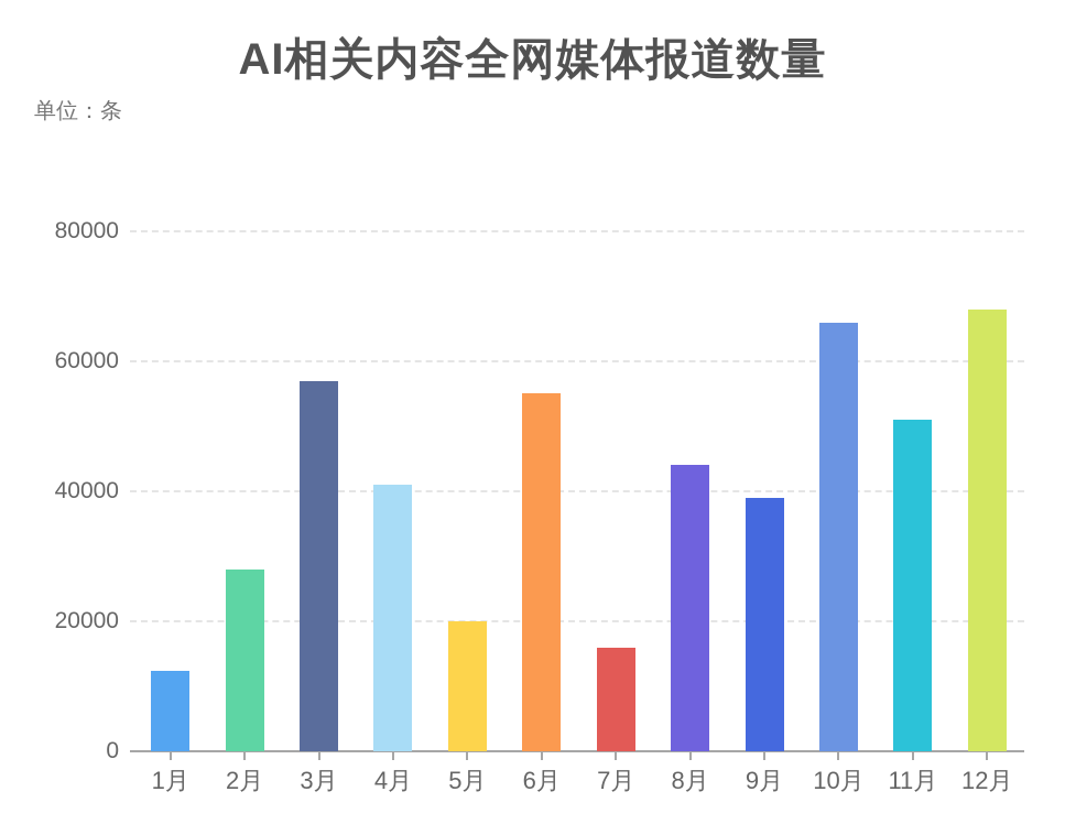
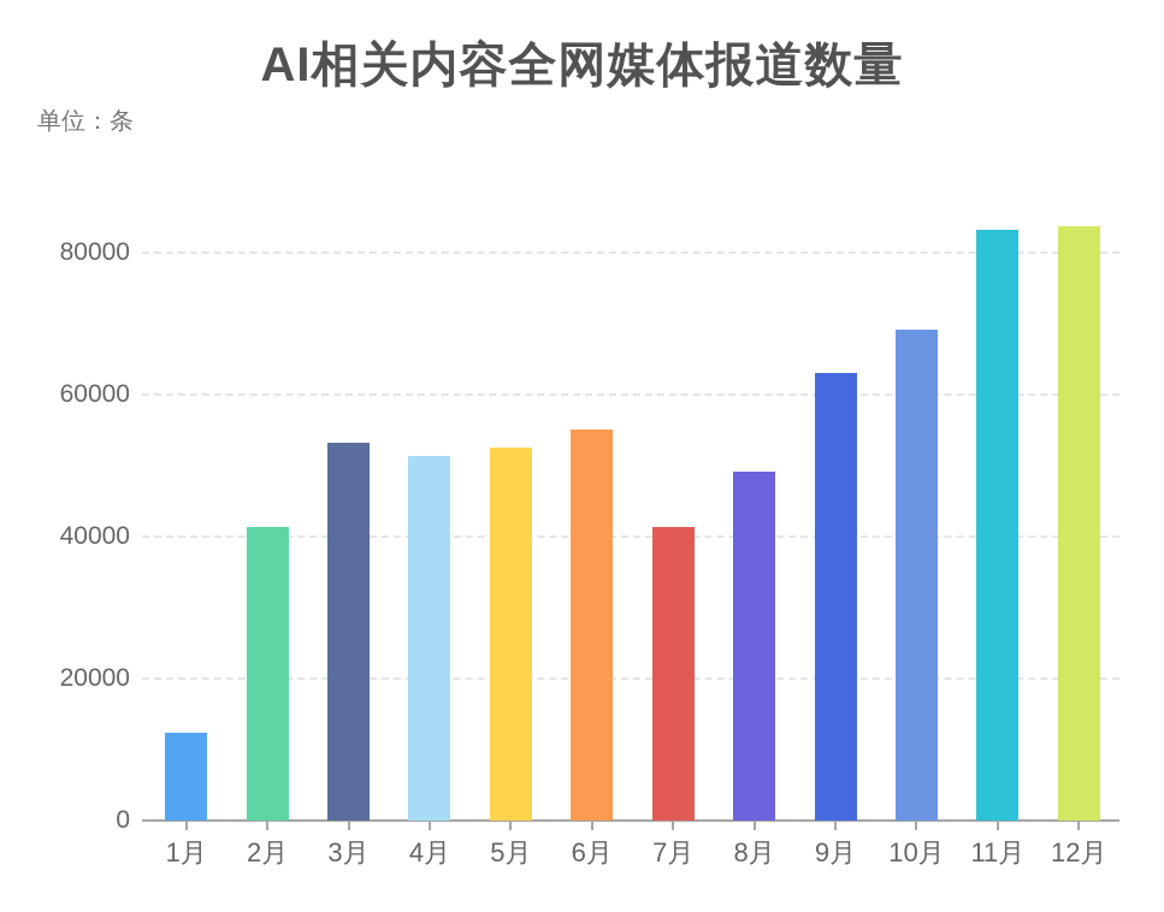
2月: 28000 -> 41000
3月: 57000 -> 53000
4月: 41000 -> 51000
5月: 20000 -> 52000
7月: 16000 -> 41000
8月: 44000 -> 49000
9月: 39000 -> 63000
10月: 66000 -> 69000
11月: 51000 -> 83000
12月: 68000 -> 84000
